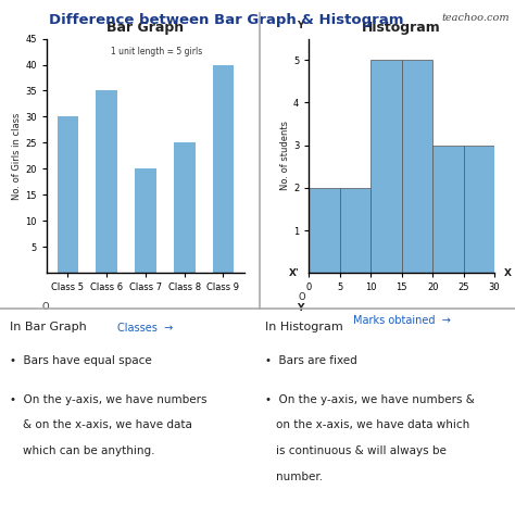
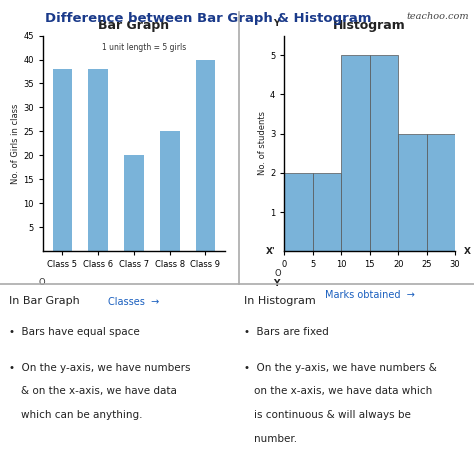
Class 5: 30 -> 38
Class 6: 35 -> 38
